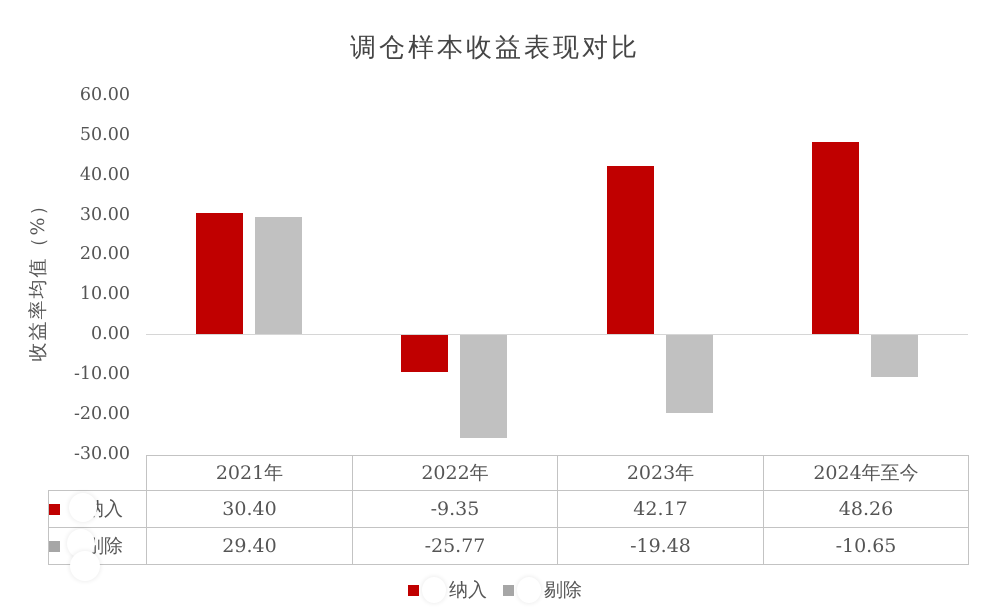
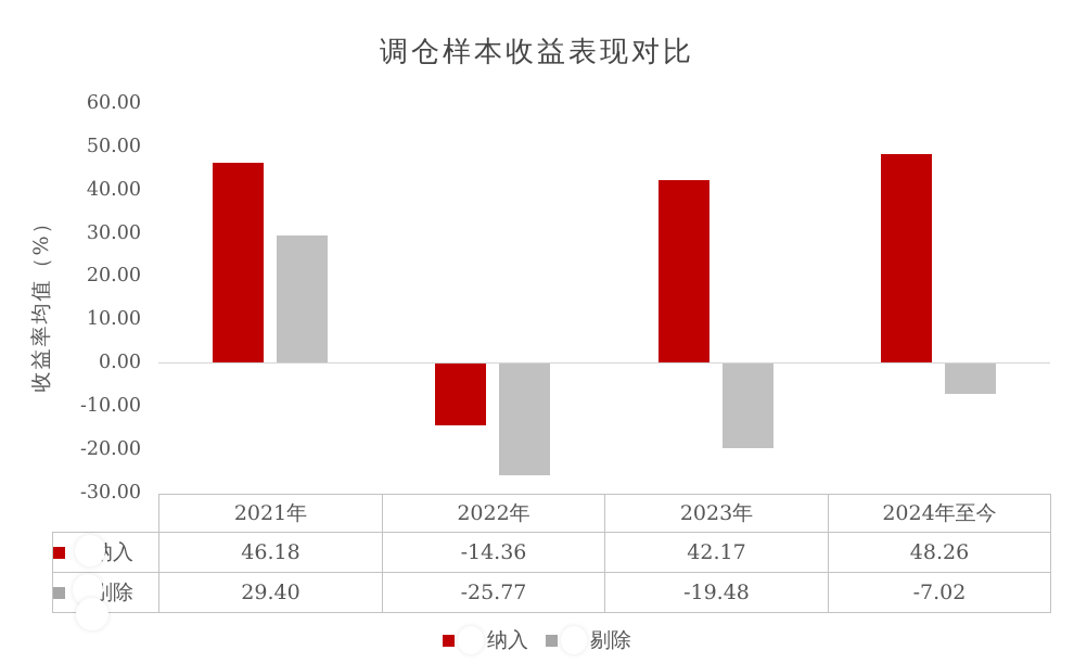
纳入/2021年: 30.40 -> 46.18
纳入/2022年: -9.35 -> -14.36
剔除/2024年至今: -10.65 -> -7.02
